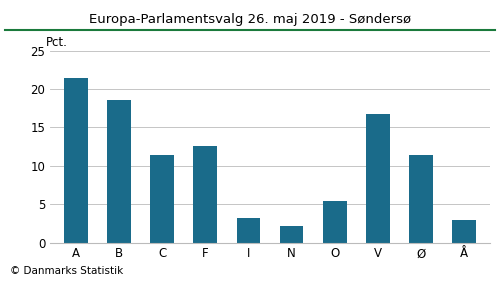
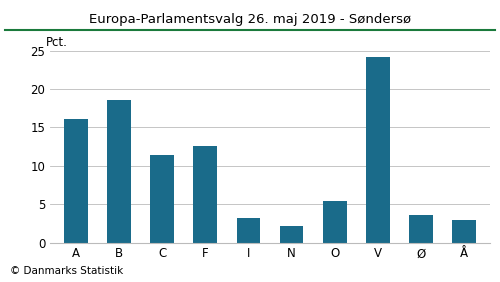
A: 21.4 -> 16.1
V: 16.8 -> 24.2
Ø: 11.4 -> 3.6
